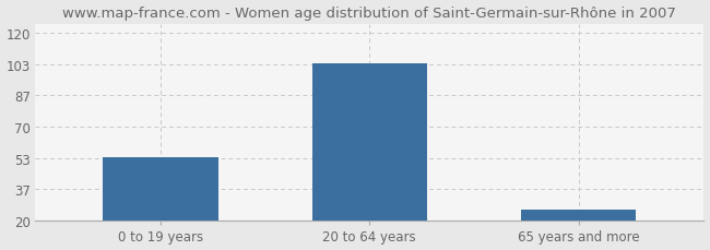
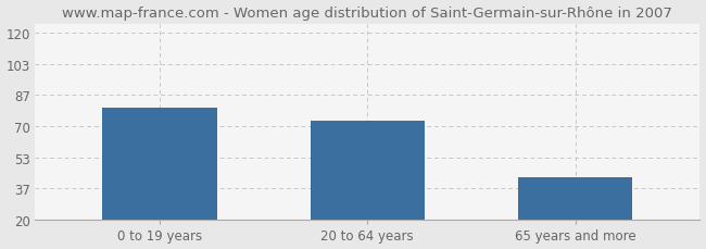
0 to 19 years: 54 -> 80
20 to 64 years: 104 -> 73
65 years and more: 26 -> 43
